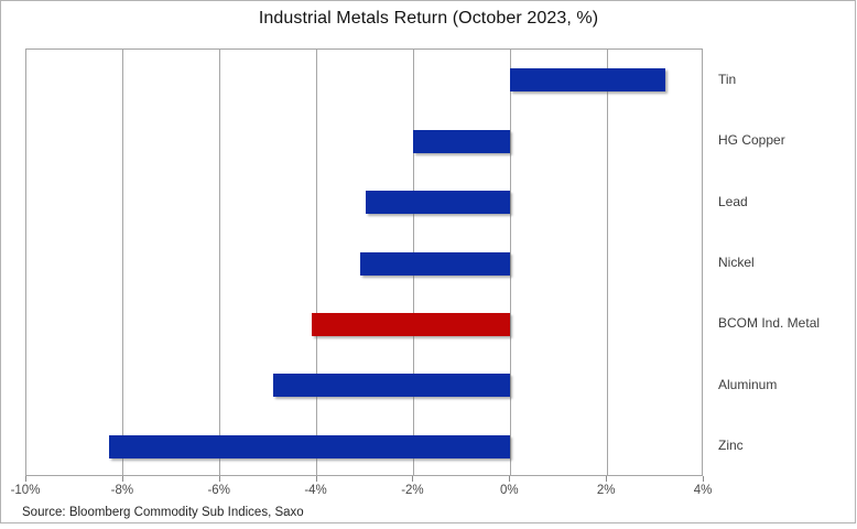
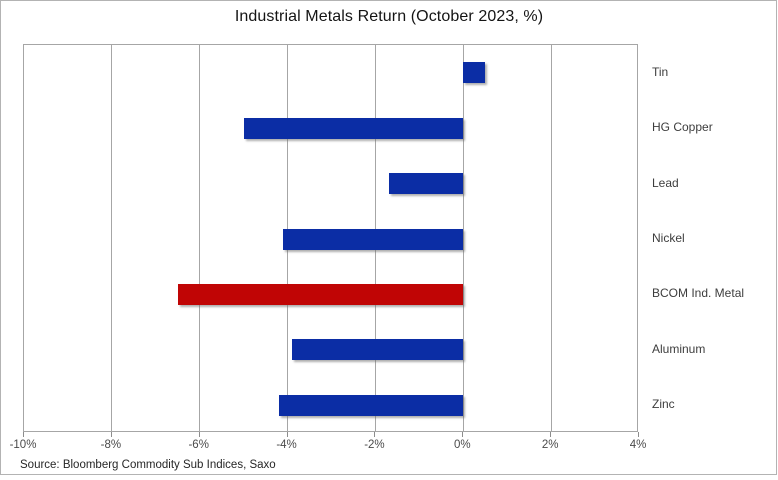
Tin: 3.2% -> 0.5%
HG Copper: -2.0% -> -5.0%
Lead: -3.0% -> -1.7%
Nickel: -3.1% -> -4.1%
BCOM Ind. Metal: -4.1% -> -6.5%
Aluminum: -4.9% -> -3.9%
Zinc: -8.3% -> -4.2%
